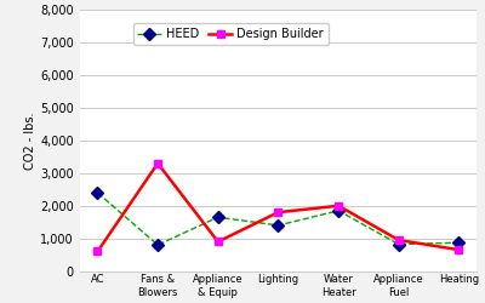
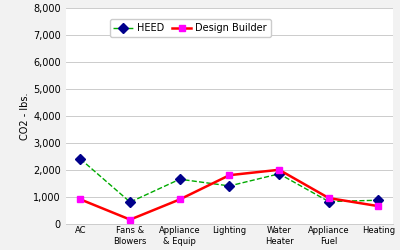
Design Builder/AC: 600 -> 900
Design Builder/Fans & Blowers: 3,300 -> 150
